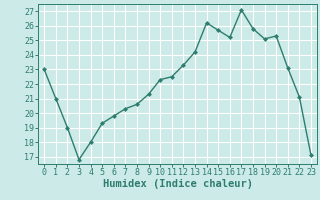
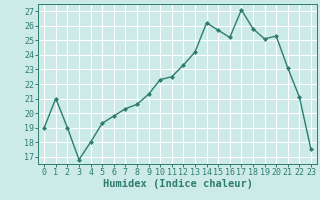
0: 23.0 -> 19.0
23: 17.1 -> 17.5
